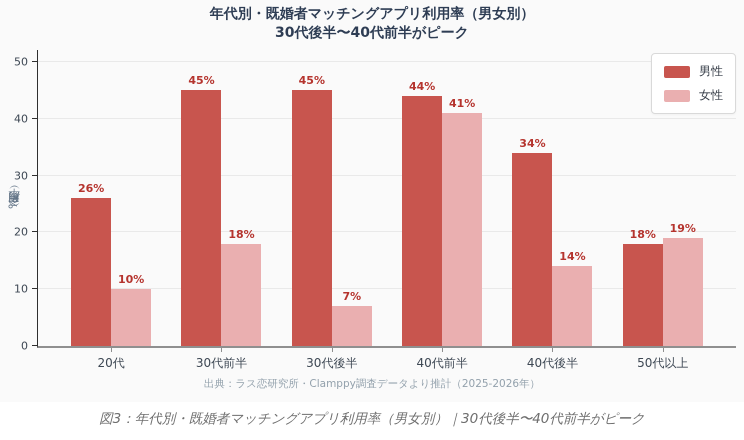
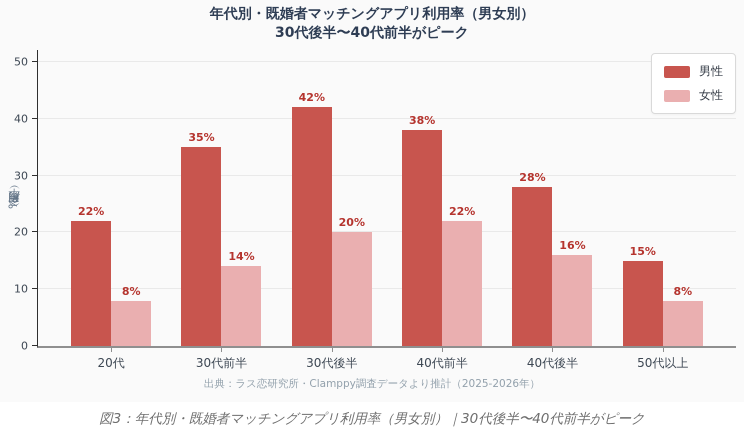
男性/20代: 26% -> 22%
女性/20代: 10% -> 8%
男性/30代前半: 45% -> 35%
女性/30代前半: 18% -> 14%
男性/30代後半: 45% -> 42%
女性/30代後半: 7% -> 20%
男性/40代前半: 44% -> 38%
女性/40代前半: 41% -> 22%
男性/40代後半: 34% -> 28%
女性/40代後半: 14% -> 16%
男性/50代以上: 18% -> 15%
女性/50代以上: 19% -> 8%
